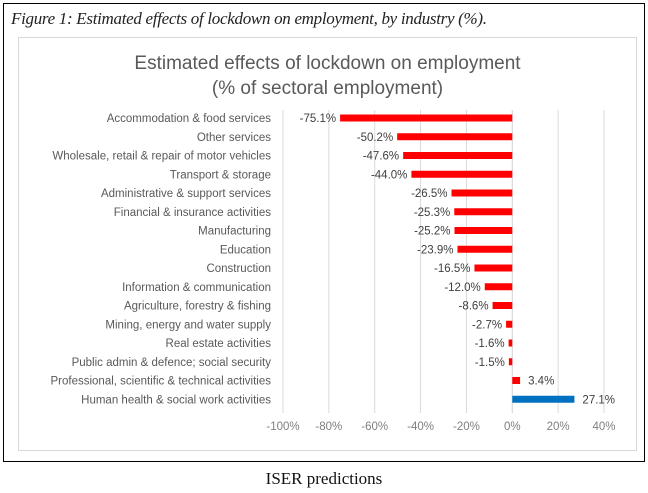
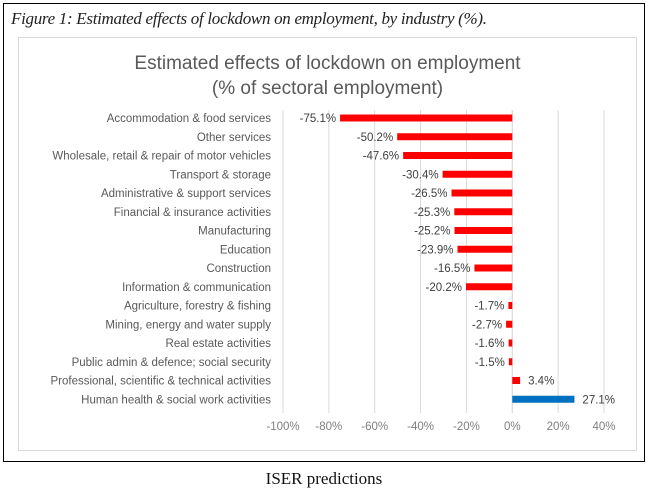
Transport & storage: -44.0% -> -30.4%
Information & communication: -12.0% -> -20.2%
Agriculture, forestry & fishing: -8.6% -> -1.7%
